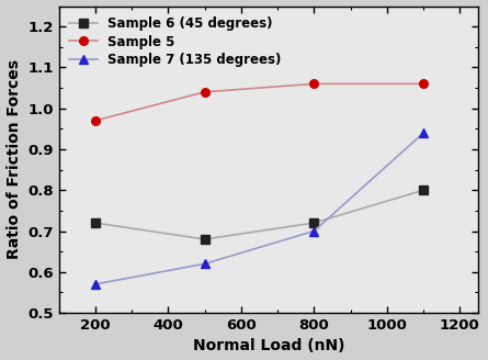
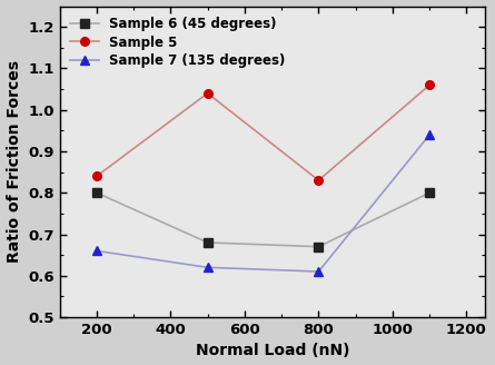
Sample 6 (45 degrees)/200: 0.72 -> 0.80
Sample 5/200: 0.97 -> 0.84
Sample 7 (135 degrees)/200: 0.57 -> 0.66
Sample 6 (45 degrees)/800: 0.72 -> 0.67
Sample 5/800: 1.06 -> 0.83
Sample 7 (135 degrees)/800: 0.70 -> 0.61
